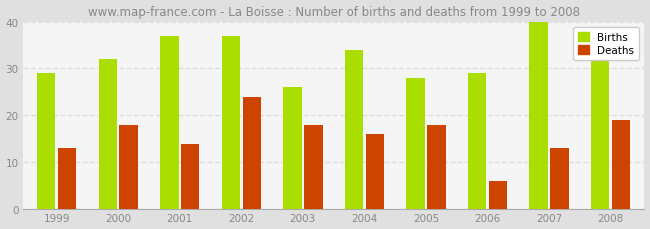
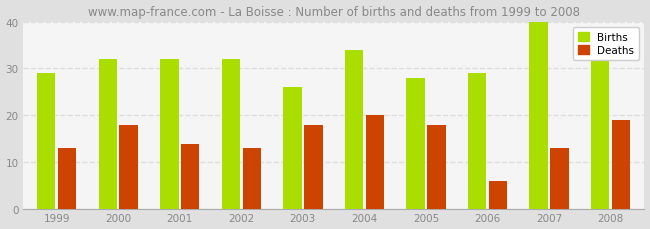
Births/2001: 37 -> 32
Births/2002: 37 -> 32
Deaths/2002: 24 -> 13
Deaths/2004: 16 -> 20
